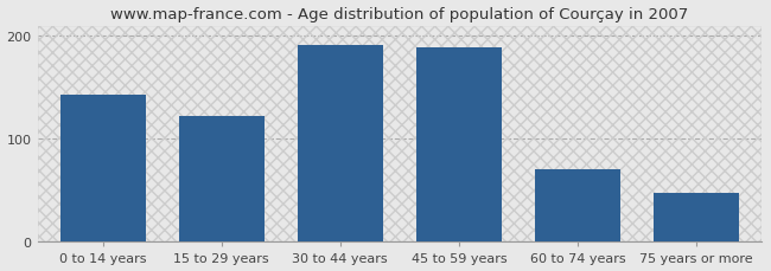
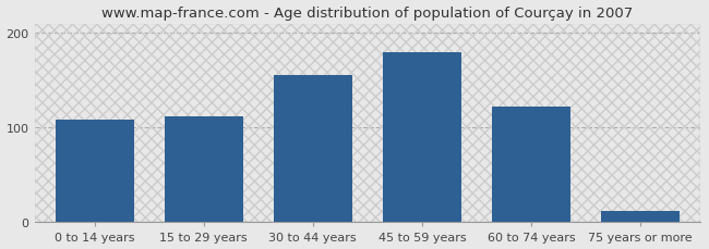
0 to 14 years: 143 -> 108
15 to 29 years: 122 -> 112
30 to 44 years: 191 -> 156
45 to 59 years: 189 -> 180
60 to 74 years: 70 -> 122
75 years or more: 47 -> 12
